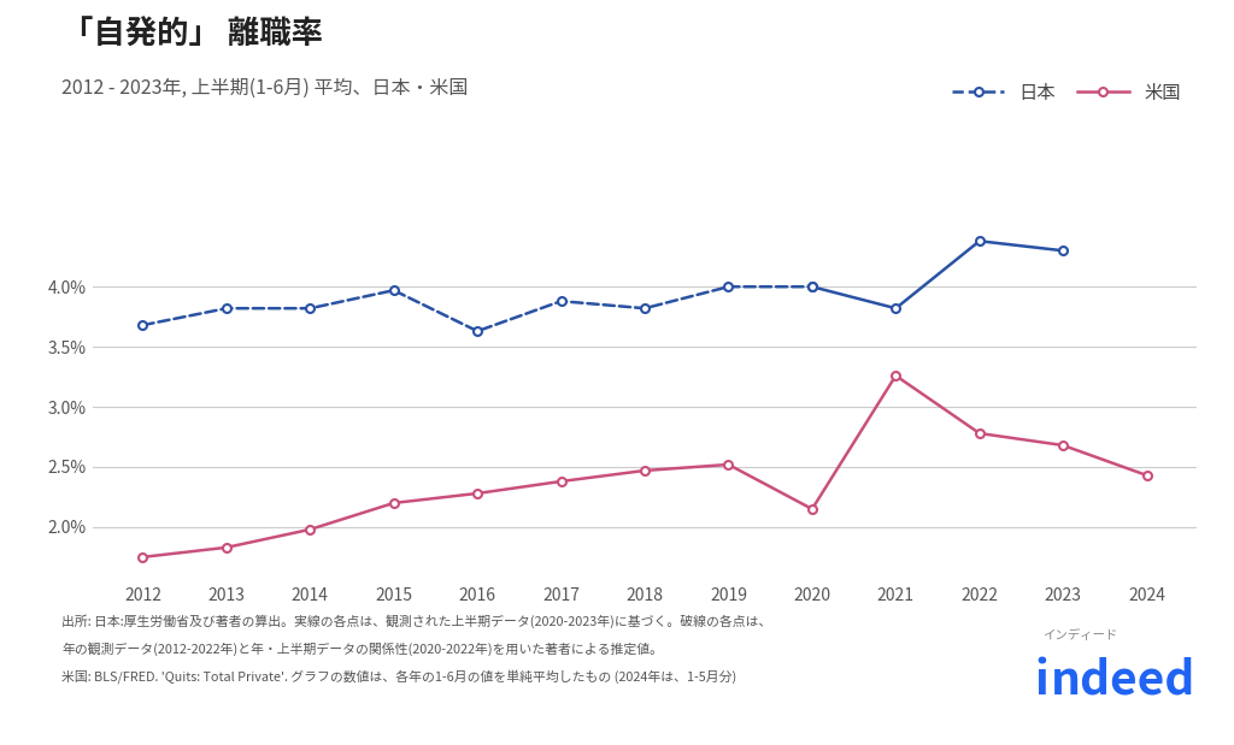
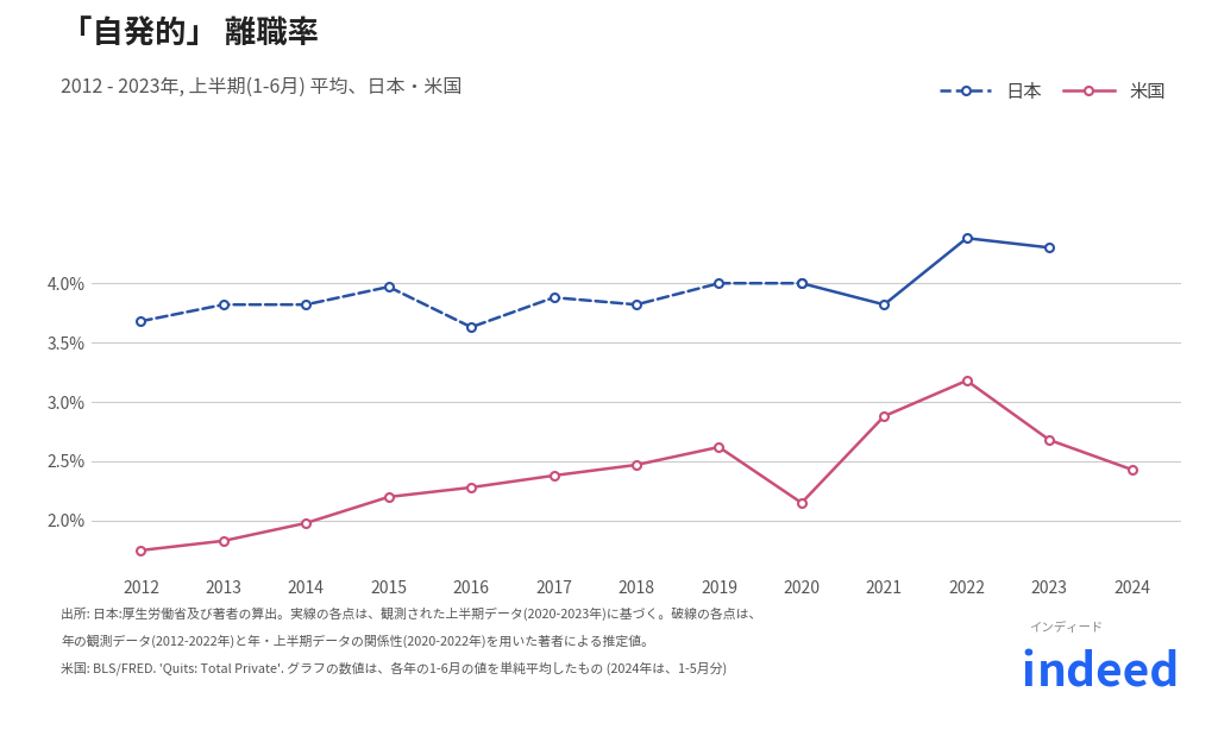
米国/2019: 2.52% -> 2.62%
米国/2021: 3.26% -> 2.88%
米国/2022: 2.78% -> 3.18%
